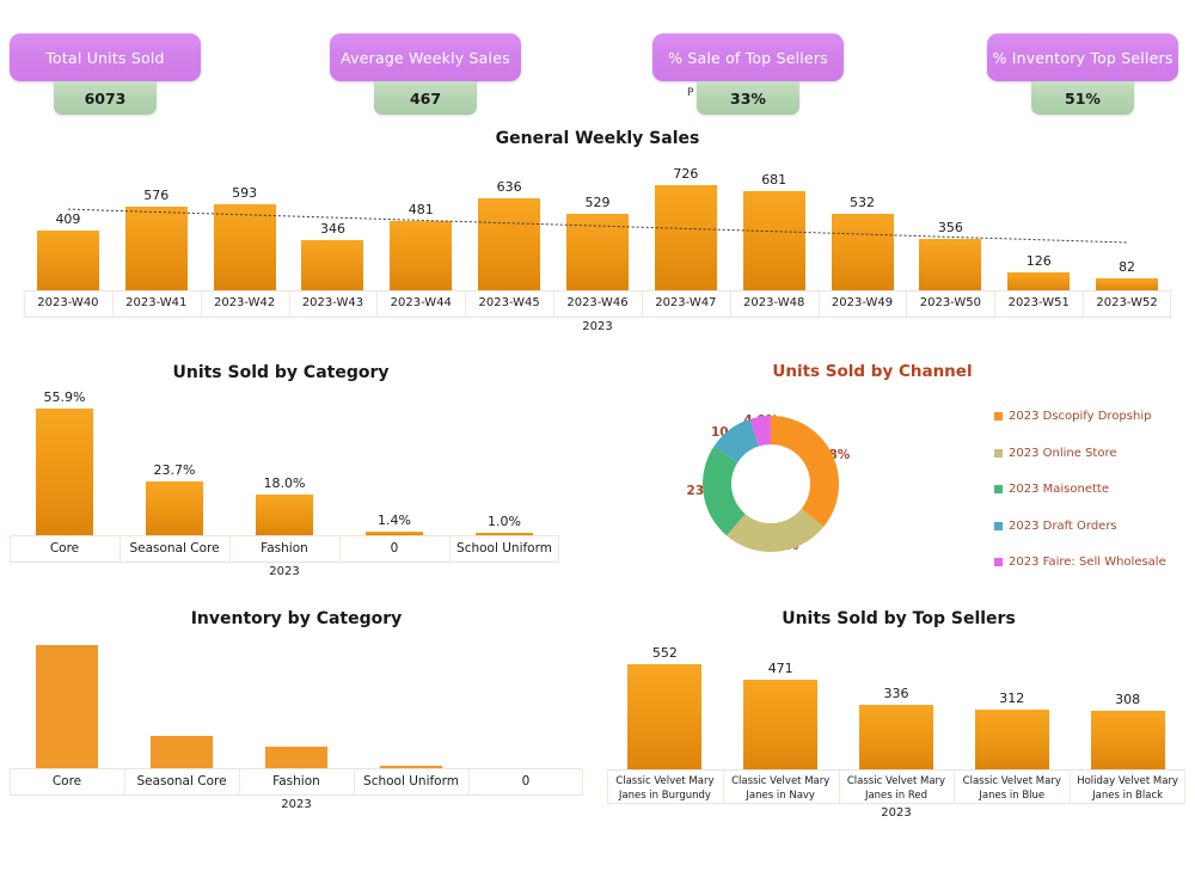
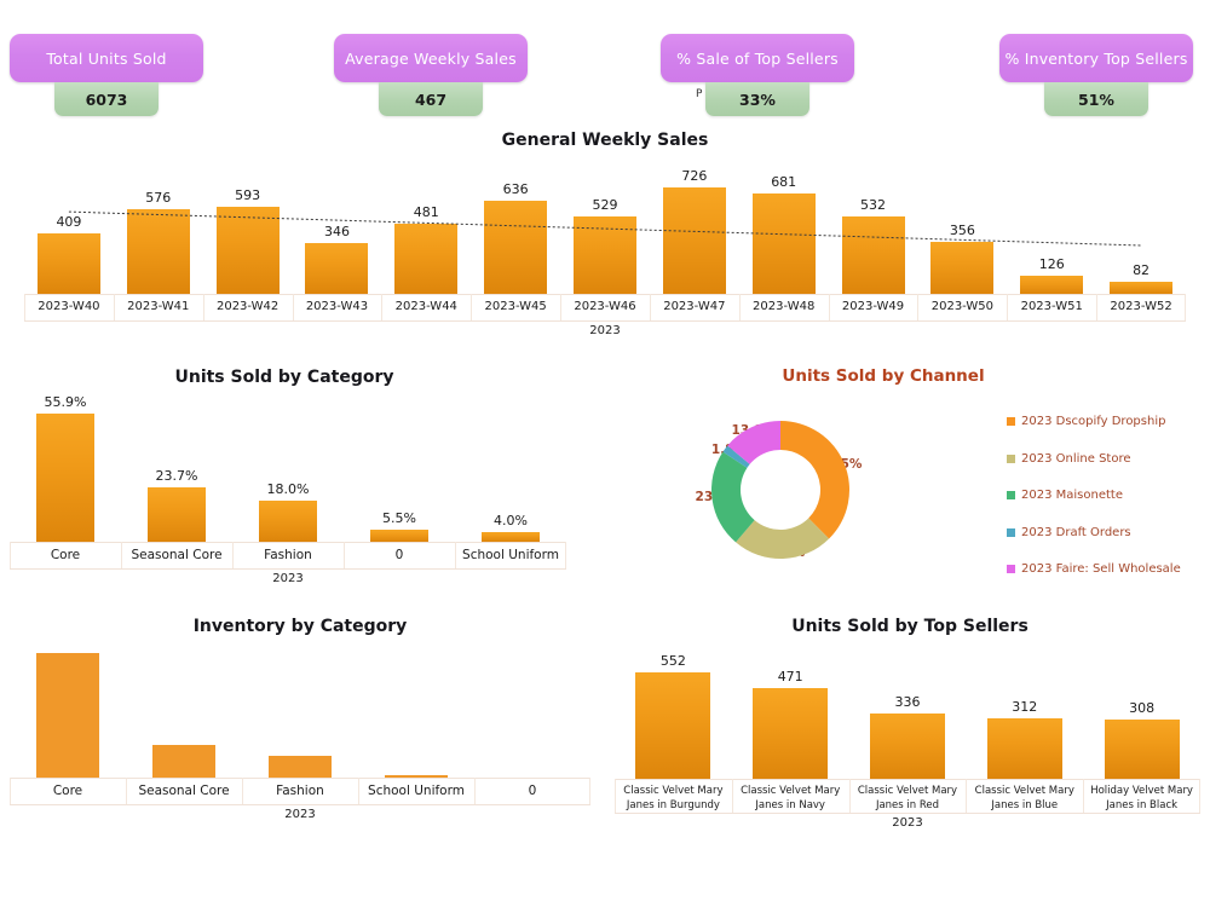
Units Sold by Category/0: 1.4% -> 5.5%
Units Sold by Category/School Uniform: 1.0% -> 4.0%
Units Sold by Channel/2023 Dscopify Dropship: 35.8% -> 37.5%
Units Sold by Channel/2023 Online Store: 25.3% -> 23.6%
Units Sold by Channel/2023 Draft Orders: 10.8% -> 1.8%
Units Sold by Channel/2023 Faire: Sell Wholesale: 4.9% -> 13.9%
